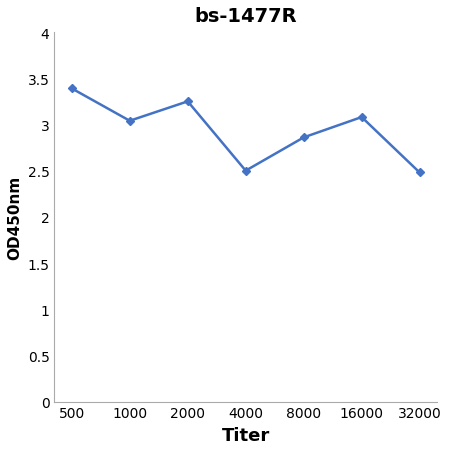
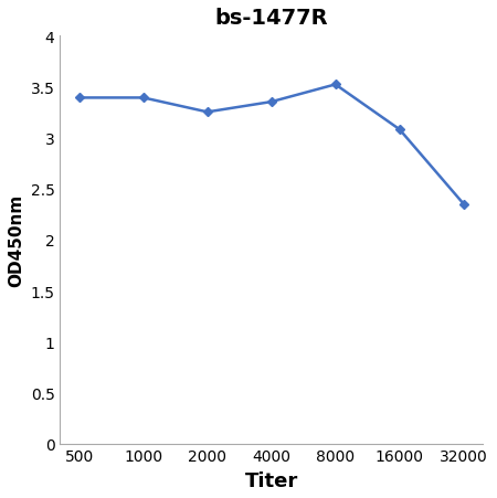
1000: 3.04 -> 3.39
4000: 2.50 -> 3.35
8000: 2.86 -> 3.52
32000: 2.48 -> 2.35
